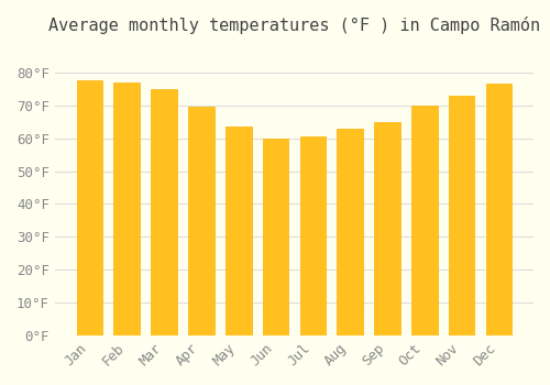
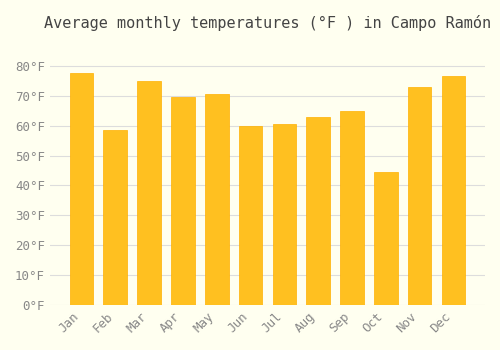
Feb: 77.0°F -> 58.5°F
May: 63.5°F -> 70.5°F
Oct: 70.0°F -> 44.5°F
